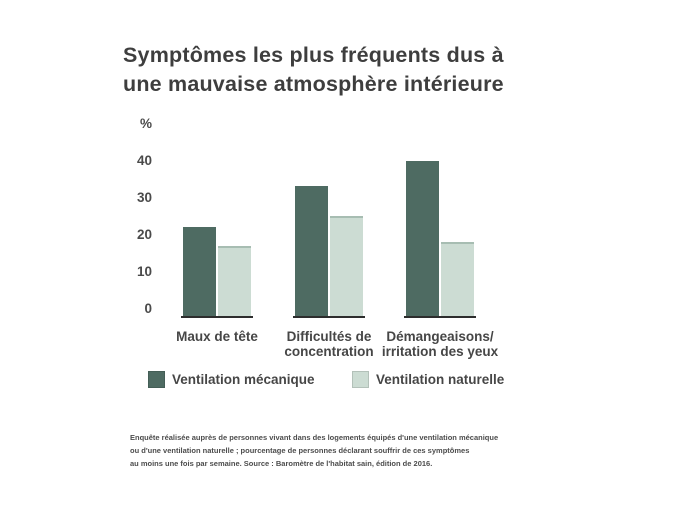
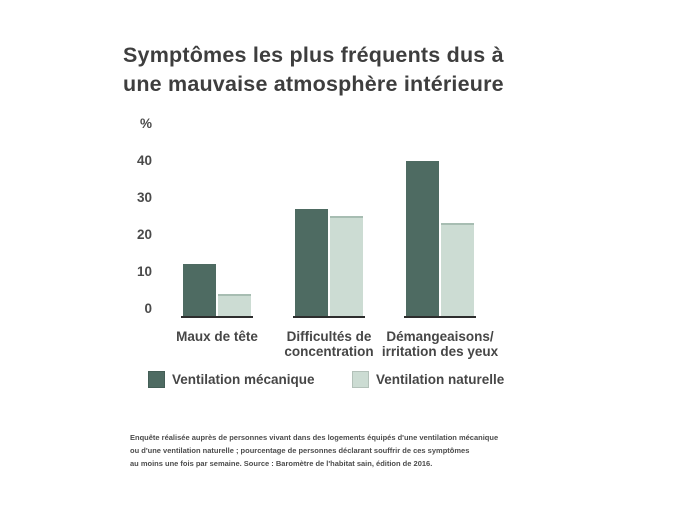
Ventilation mécanique/Maux de tête: 24 -> 14
Ventilation naturelle/Maux de tête: 19 -> 6
Ventilation mécanique/Difficultés de concentration: 35 -> 29
Ventilation naturelle/Démangeaisons/ irritation des yeux: 20 -> 25
